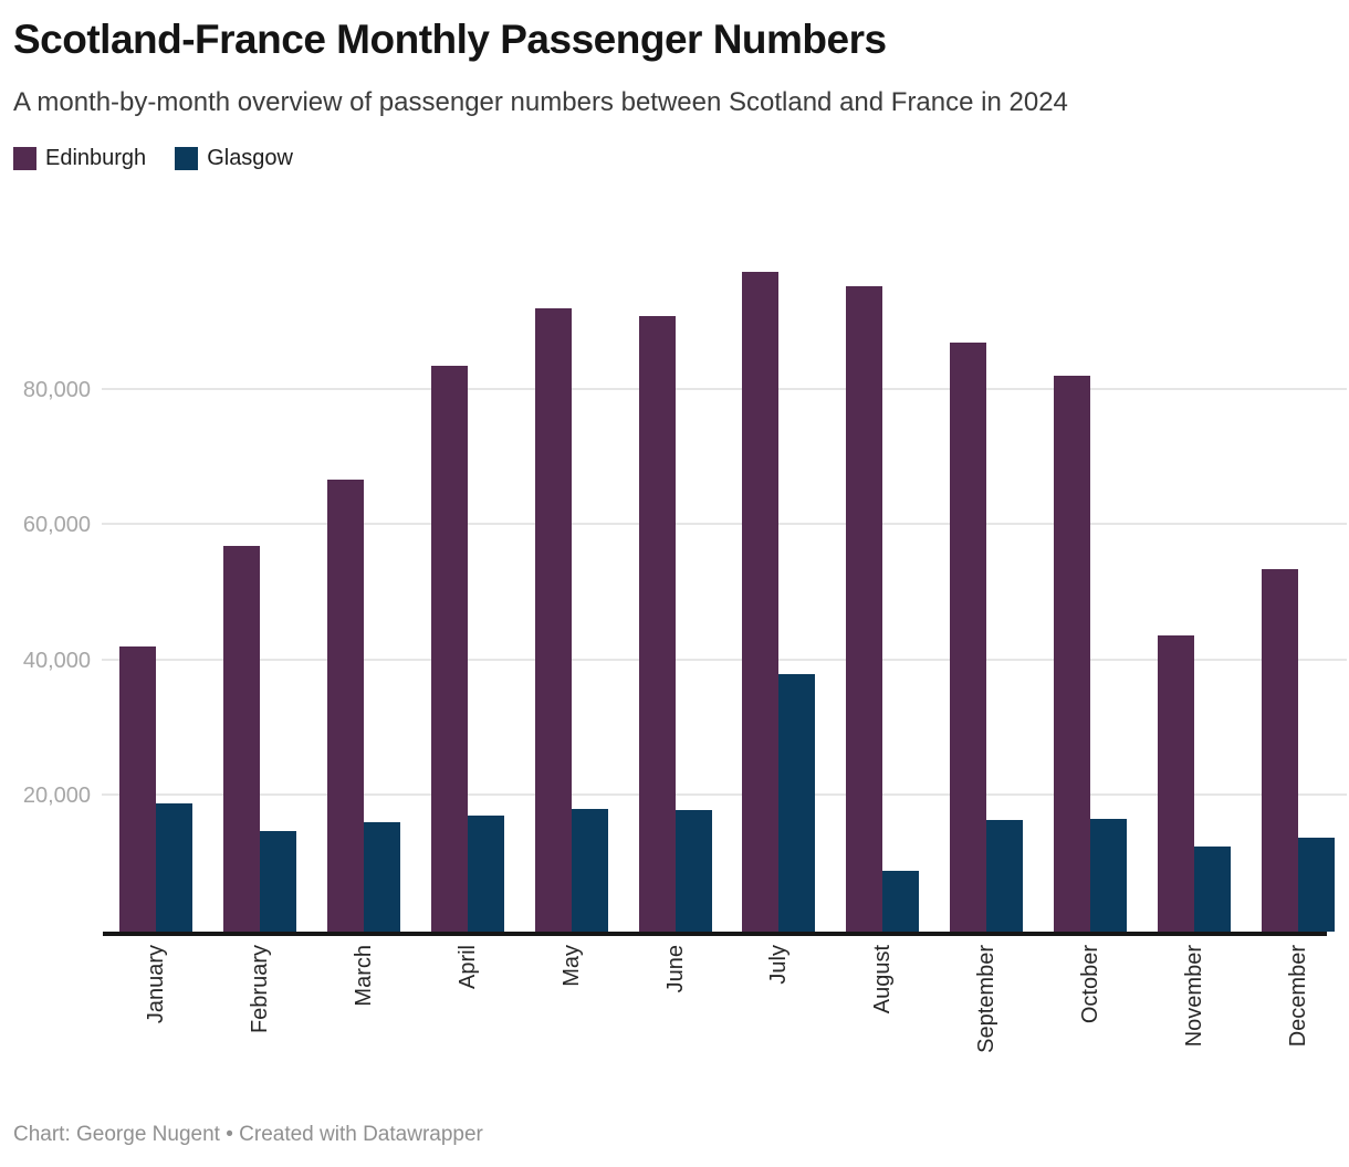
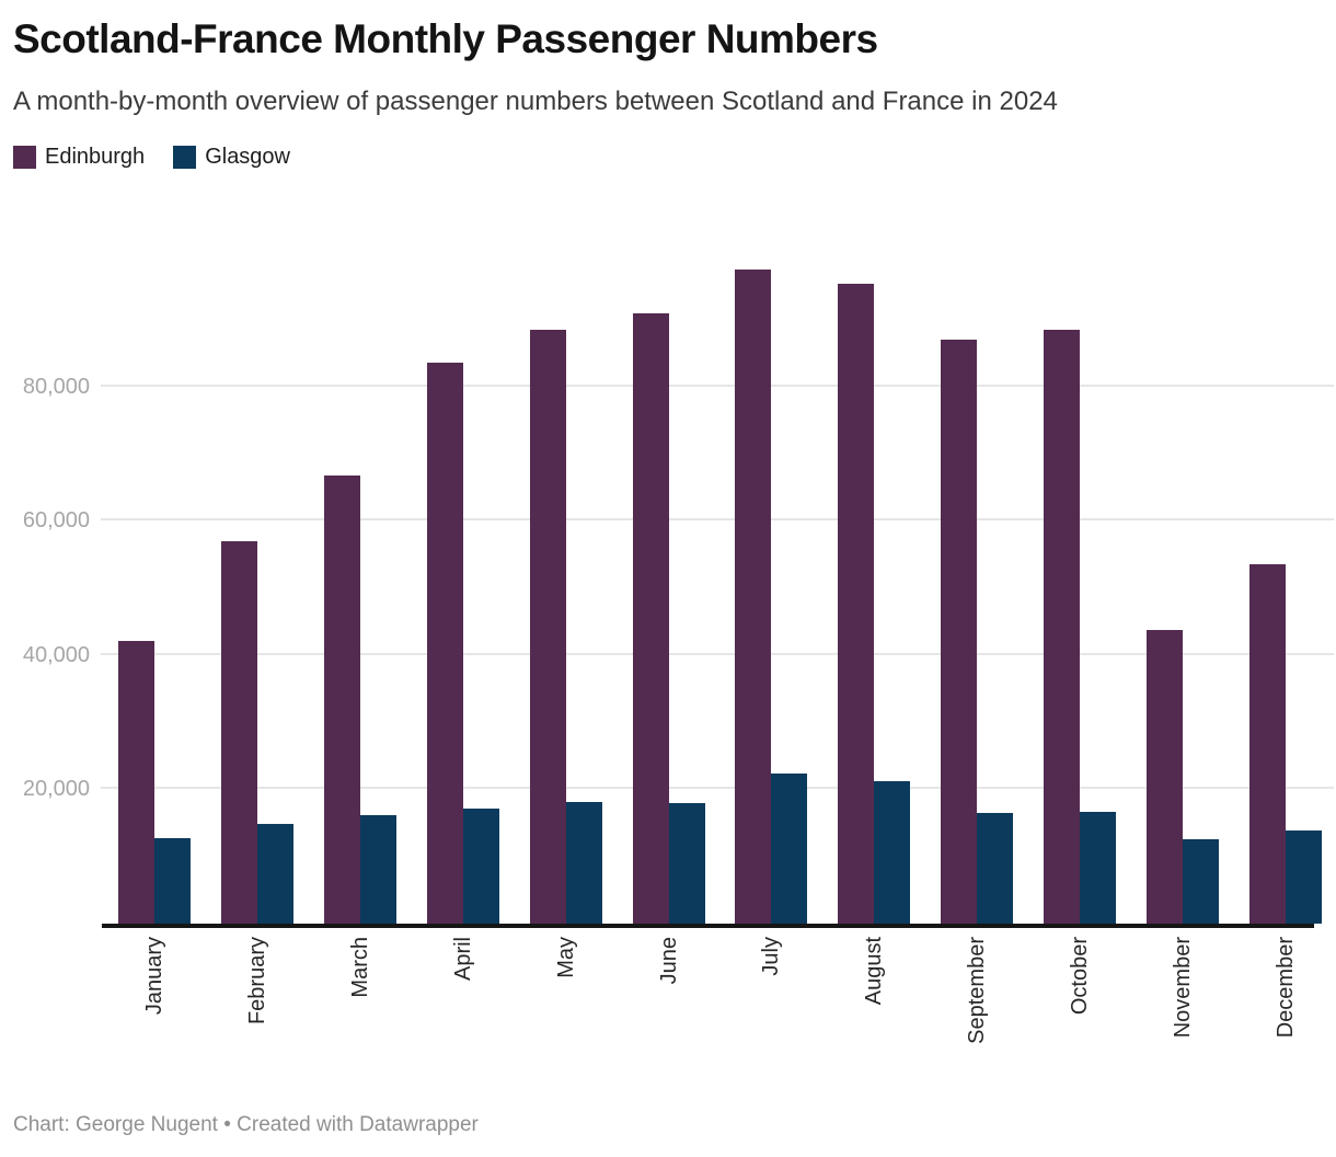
Glasgow/January: 19000 -> 13000
Edinburgh/May: 92000 -> 88000
Glasgow/July: 38000 -> 22000
Glasgow/August: 9000 -> 21000
Edinburgh/October: 82000 -> 88000
